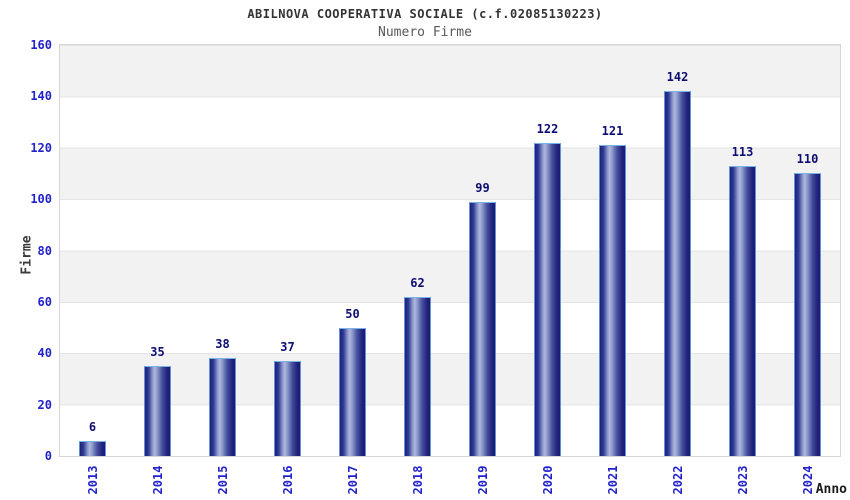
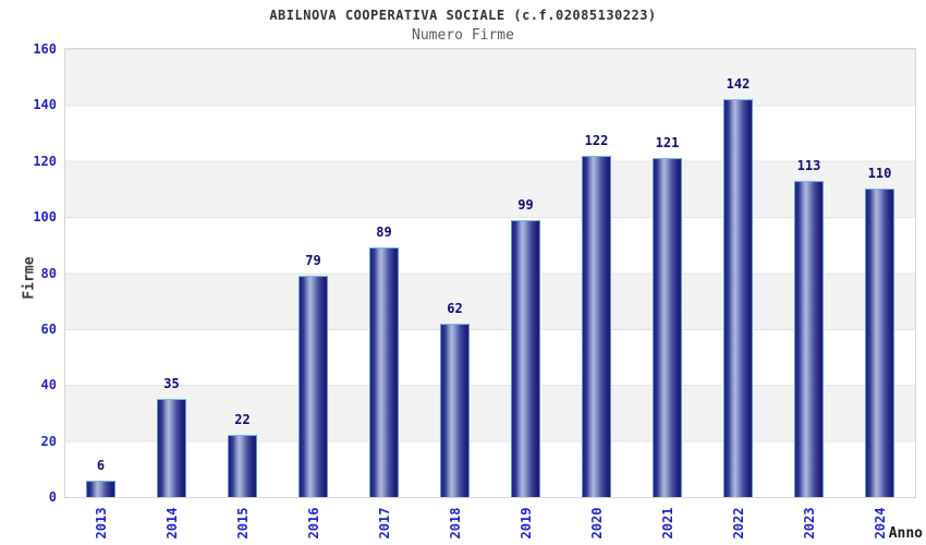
2015: 38 -> 22
2016: 37 -> 79
2017: 50 -> 89
